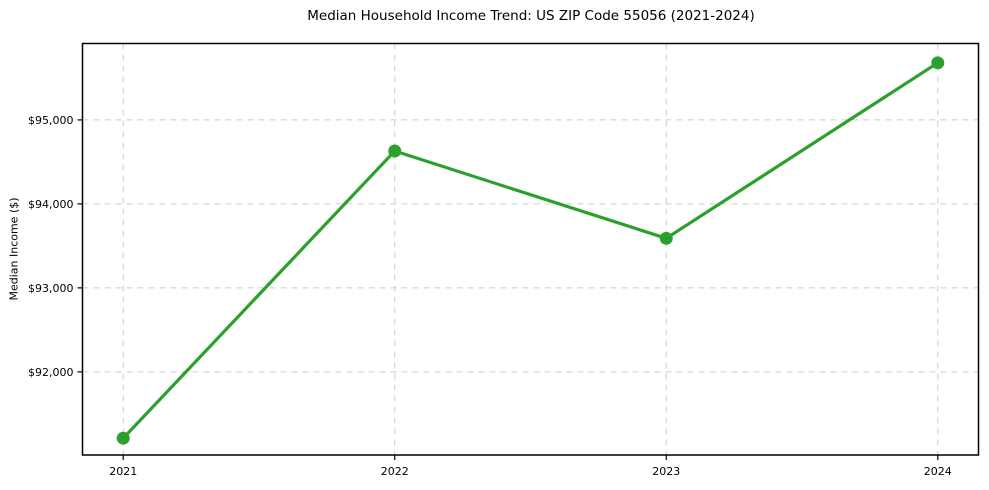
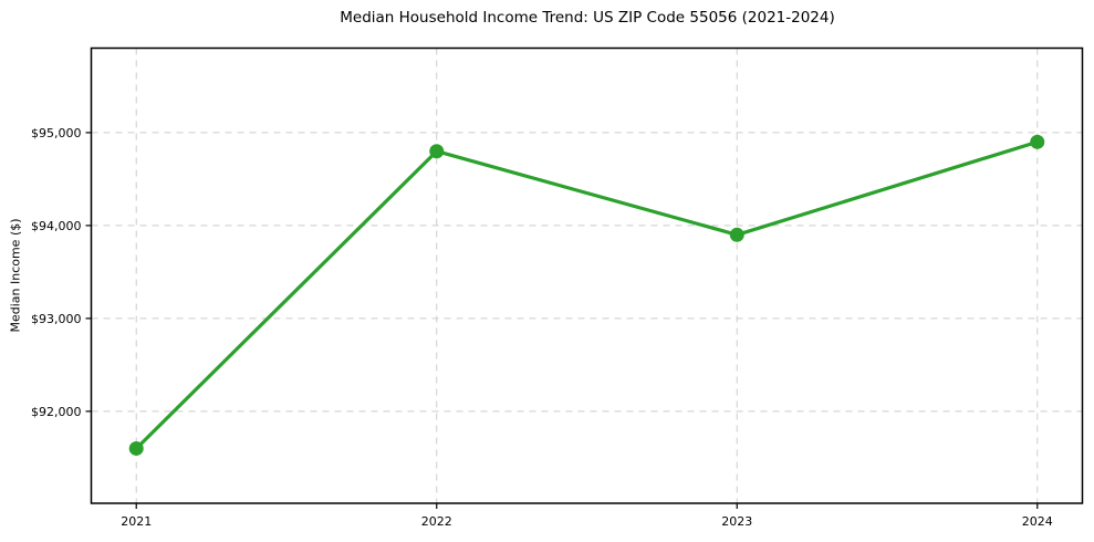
2021: $91200 -> $91600
2022: $94600 -> $94800
2023: $93600 -> $93900
2024: $95700 -> $94900
